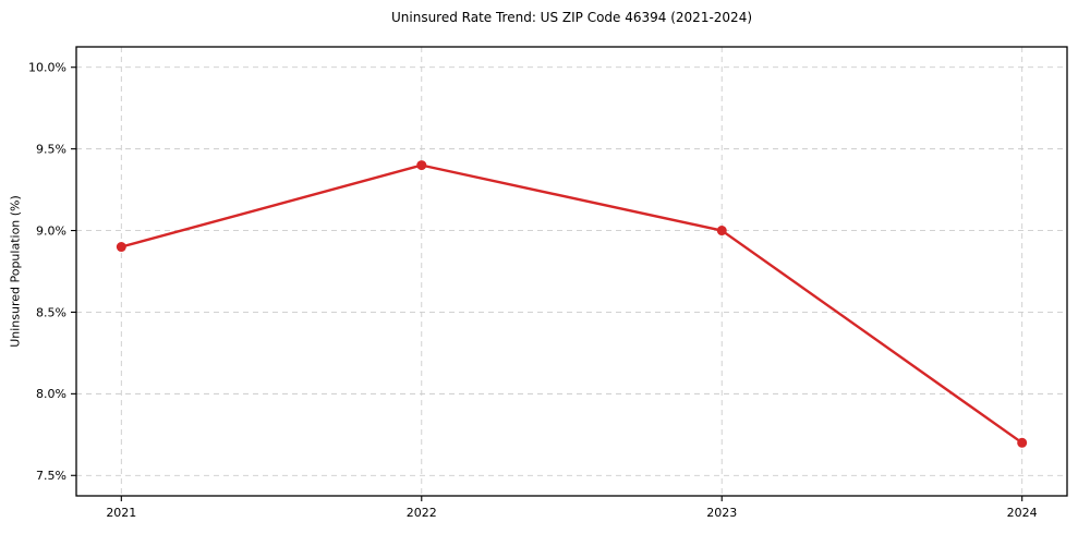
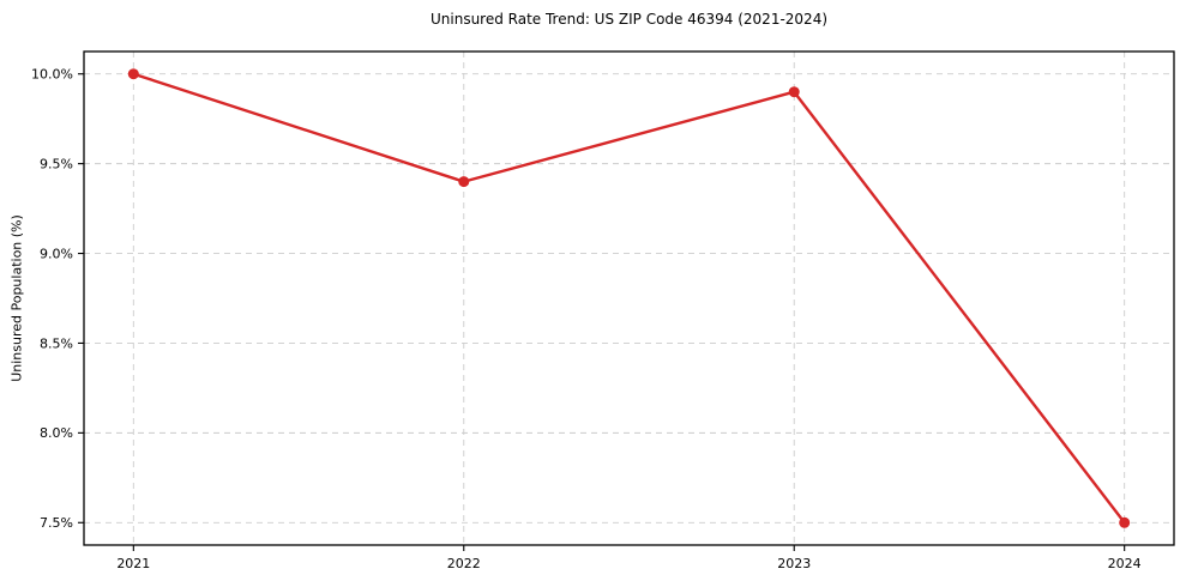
2021: 8.9% -> 10.0%
2023: 9.0% -> 9.9%
2024: 7.7% -> 7.5%
